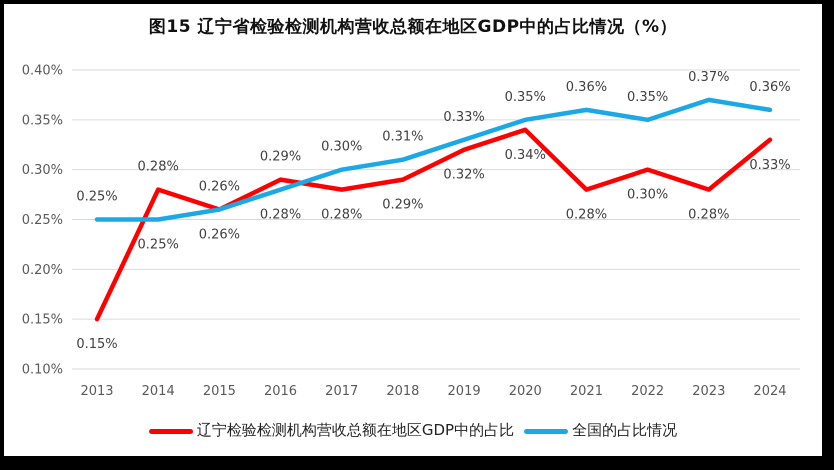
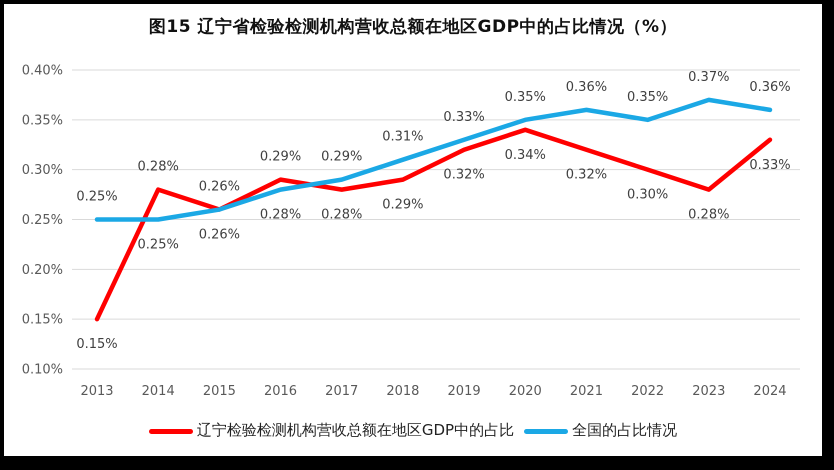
全国的占比情况/2017: 0.30% -> 0.29%
辽宁检验检测机构营收总额在地区GDP中的占比/2021: 0.28% -> 0.32%
